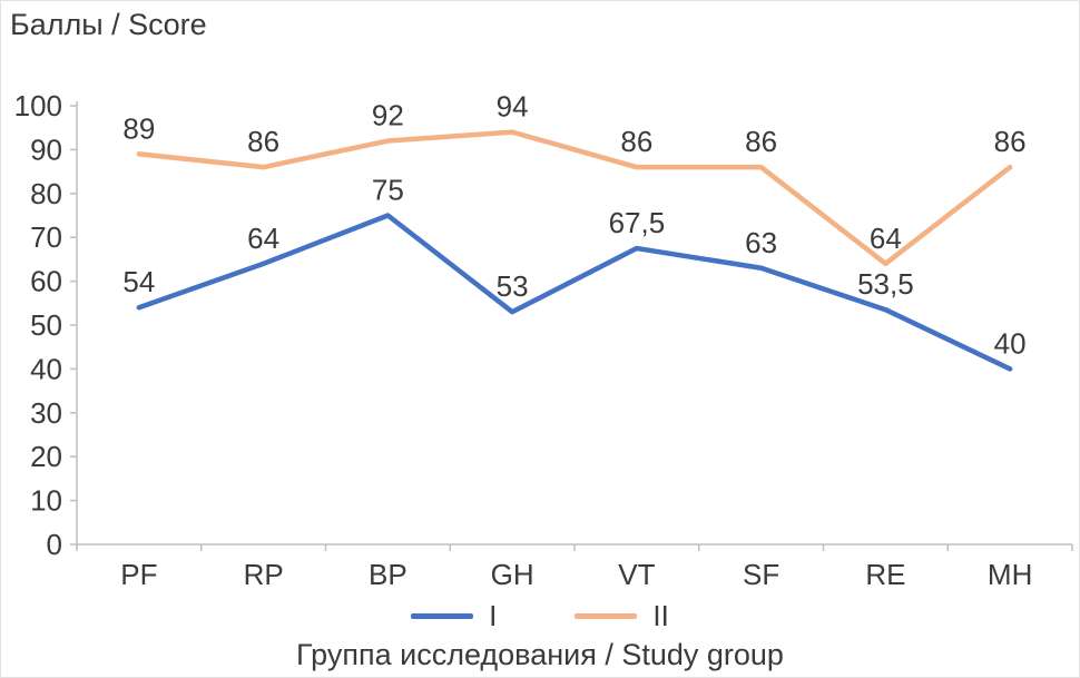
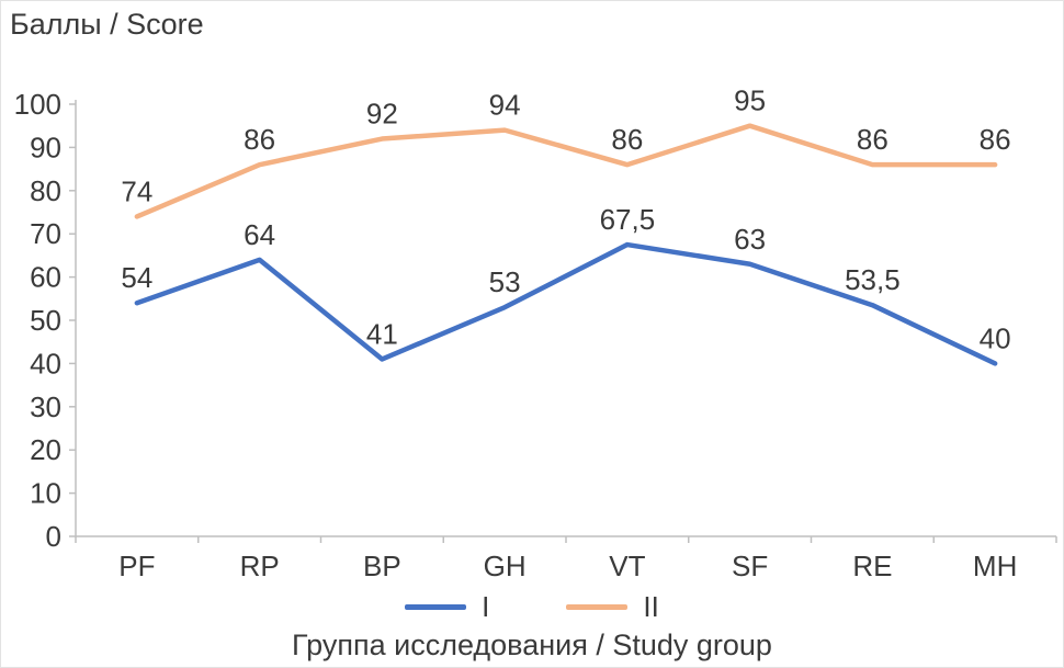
II/PF: 89 -> 74
I/BP: 75 -> 41
II/SF: 86 -> 95
II/RE: 64 -> 86
